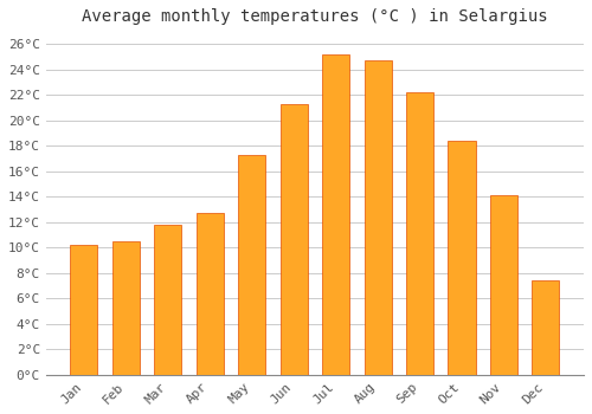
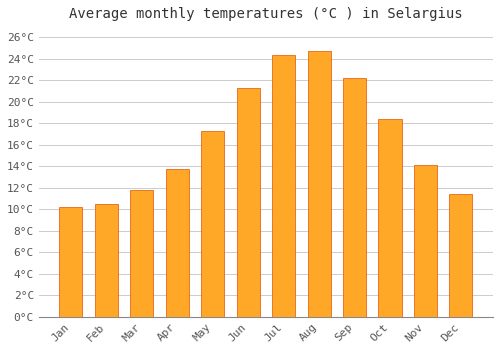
Apr: 12.7°C -> 13.7°C
Jul: 25.2°C -> 24.3°C
Dec: 7.4°C -> 11.4°C
